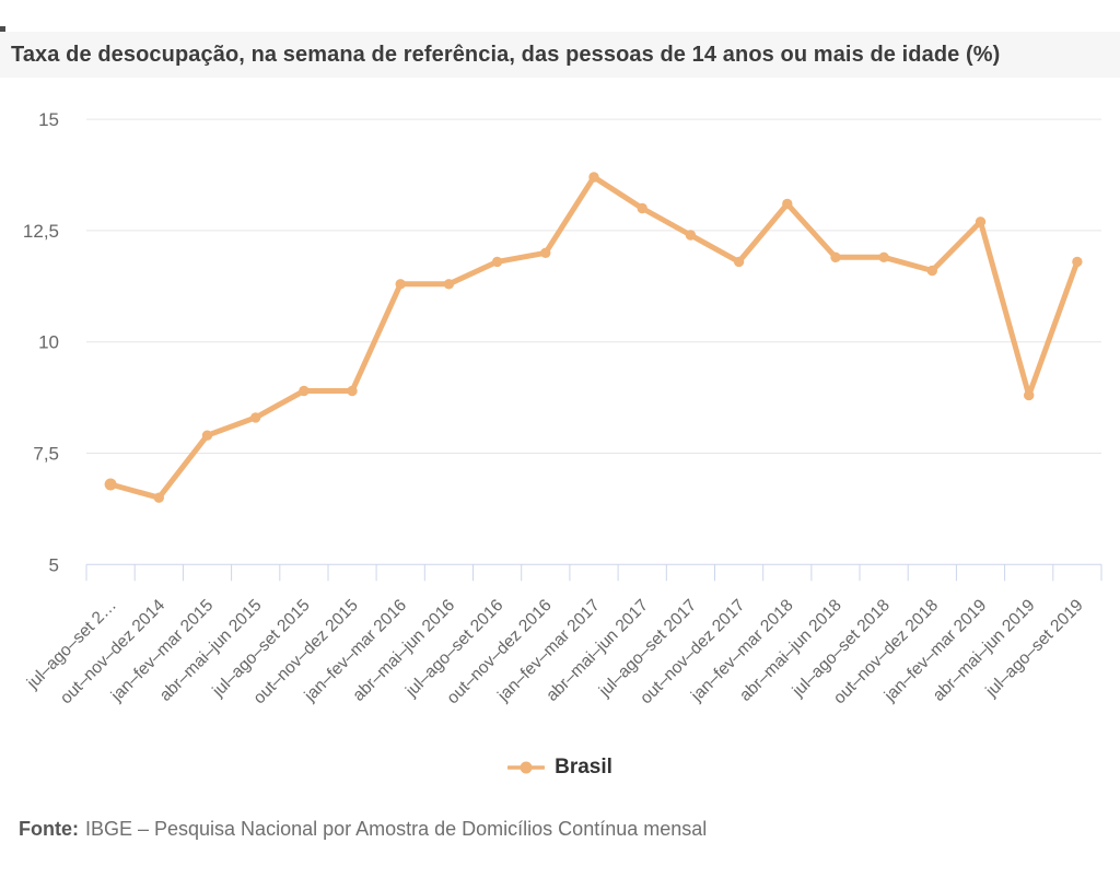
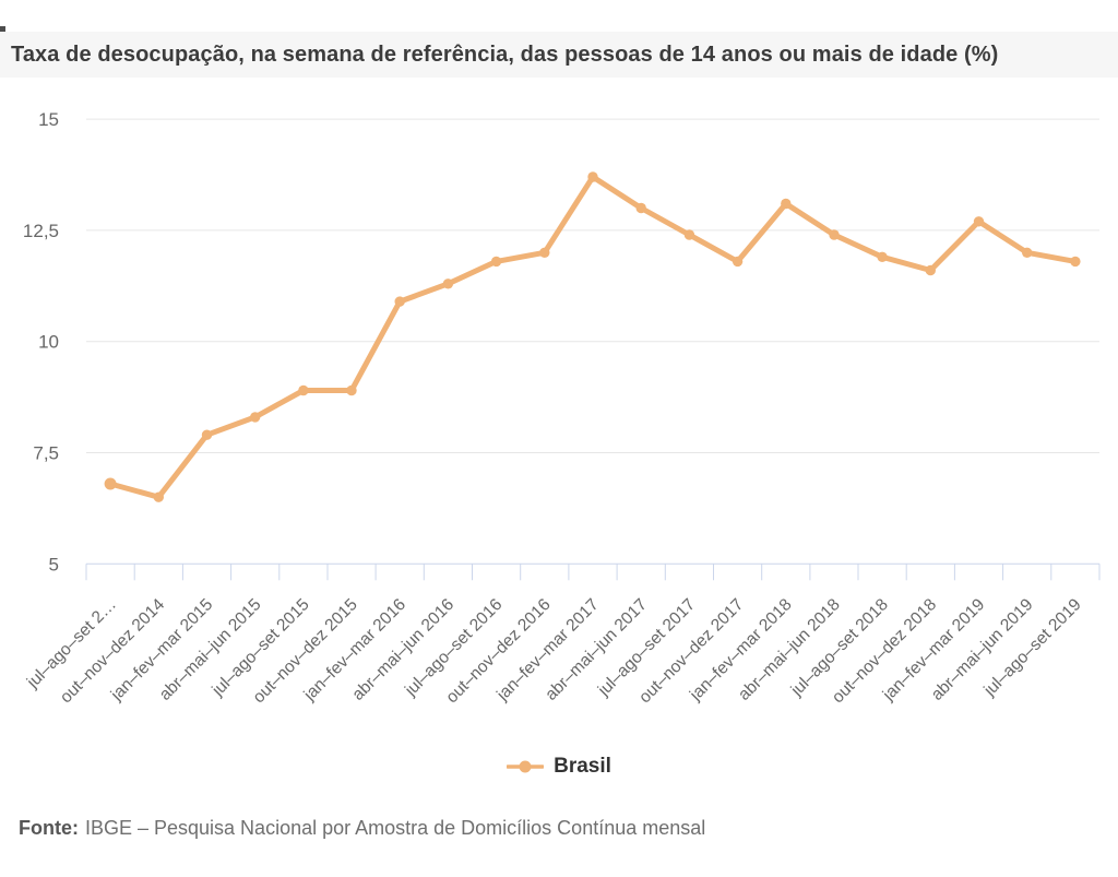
jan–fev–mar 2016: 11.3 -> 10.9
abr–mai–jun 2018: 11.9 -> 12.4
abr–mai–jun 2019: 8.8 -> 12.0
